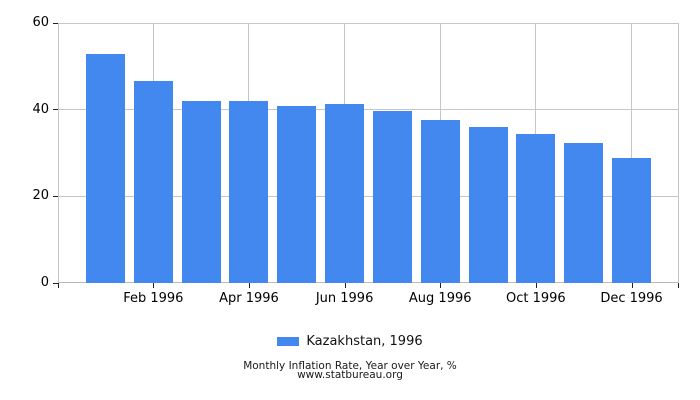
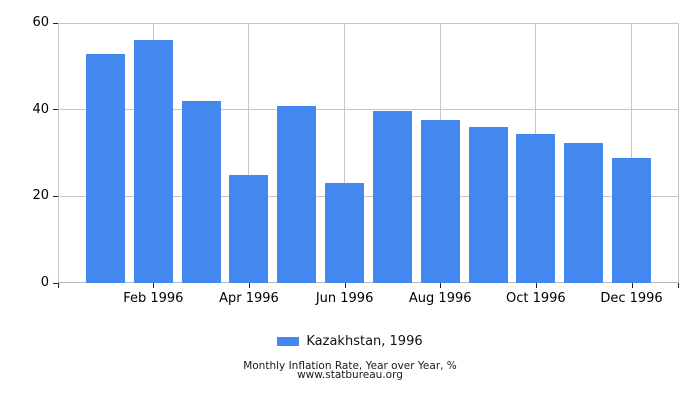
Feb 1996: 47 -> 56
Apr 1996: 42 -> 25
Jun 1996: 41 -> 23
